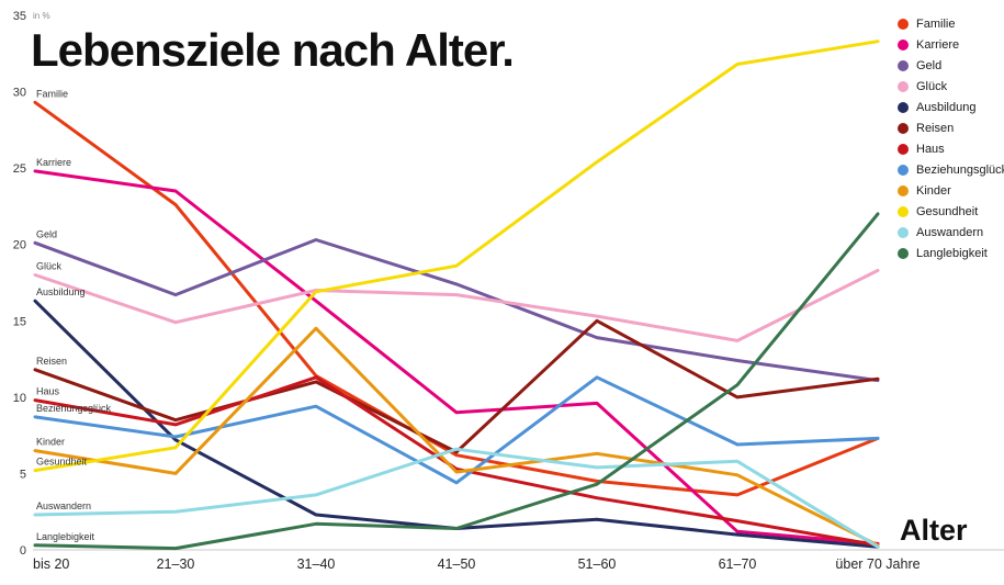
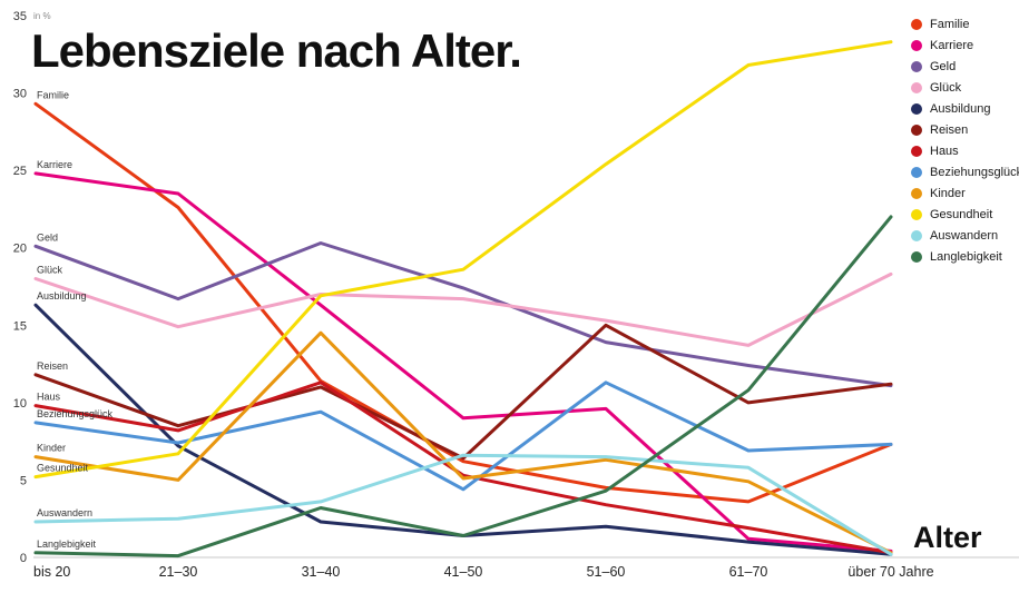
Langlebigkeit/31–40: 1.7 -> 3.2
Auswandern/51–60: 5.4 -> 6.5
